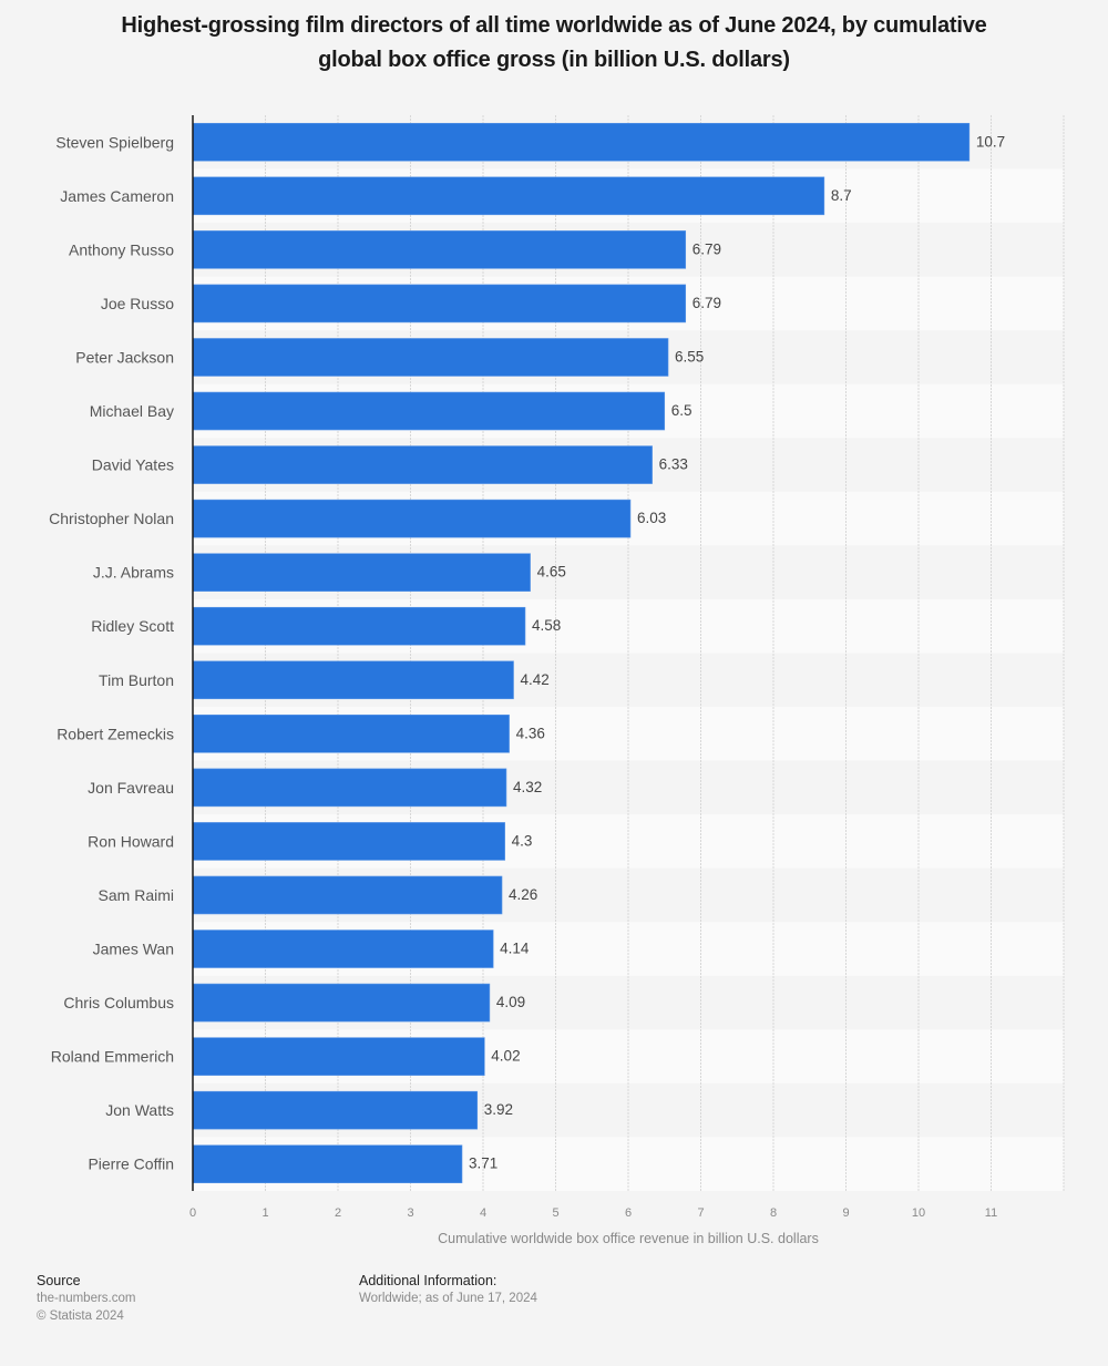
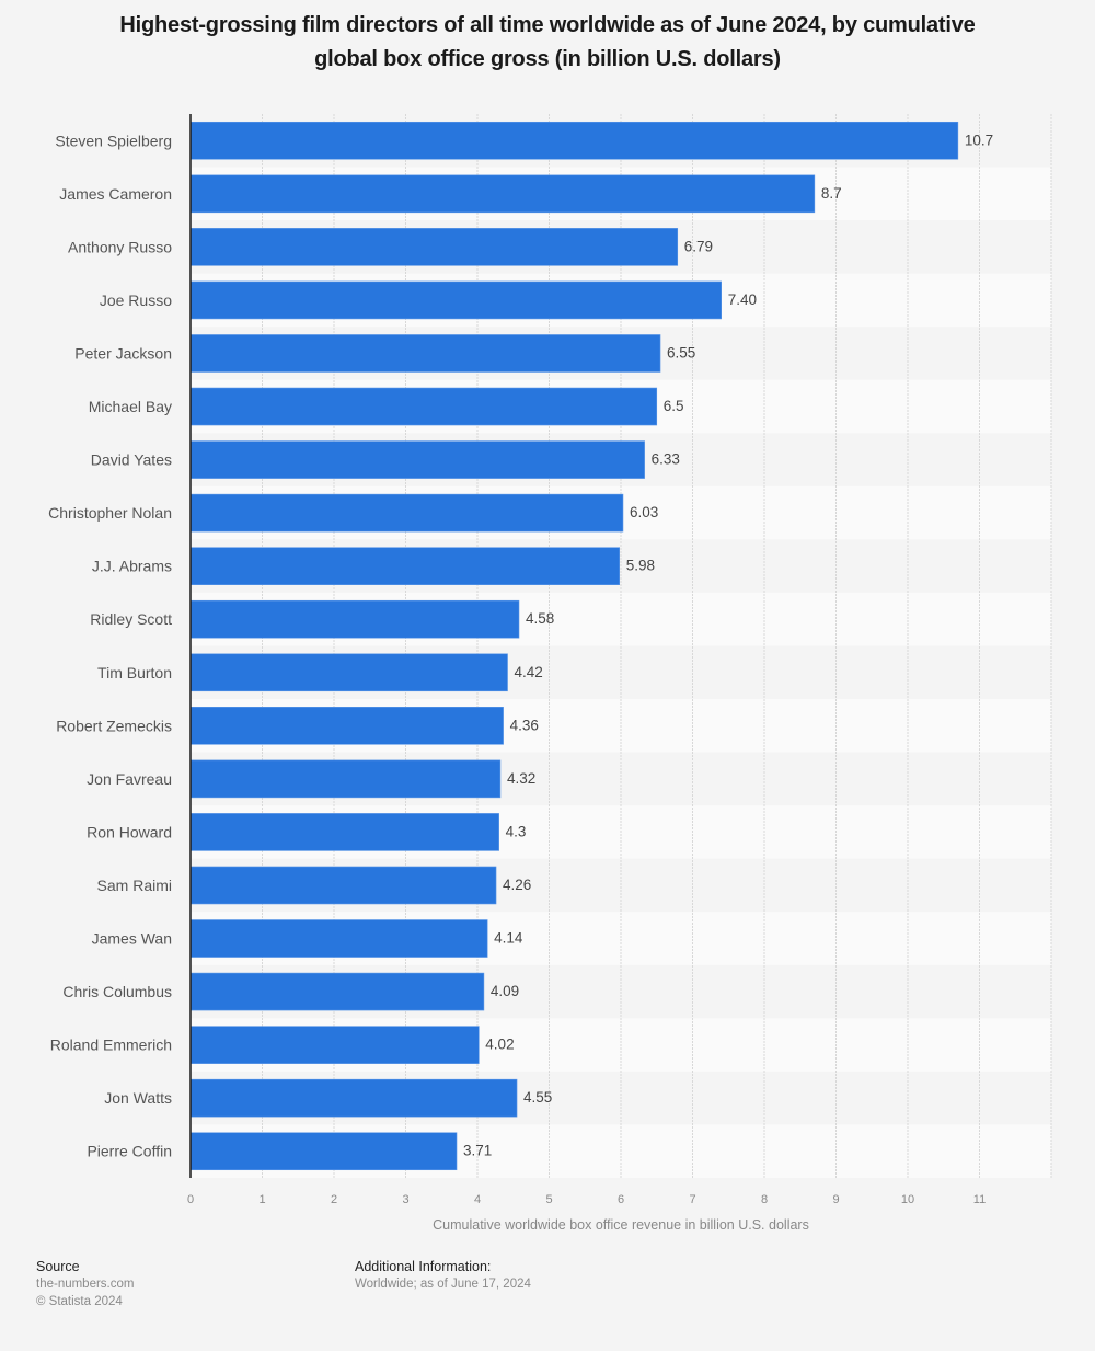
Joe Russo: 6.79 -> 7.40
J.J. Abrams: 4.65 -> 5.98
Jon Watts: 3.92 -> 4.55
